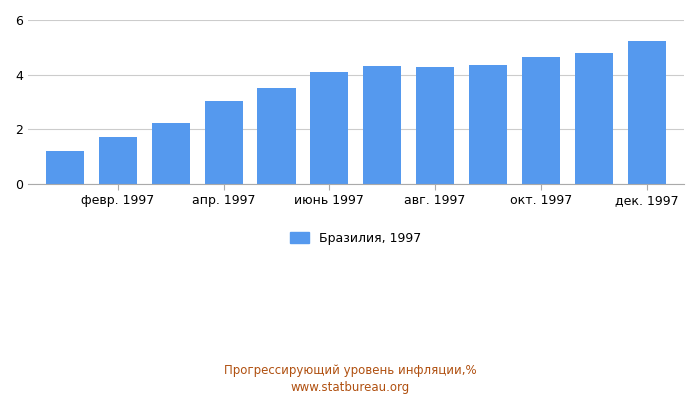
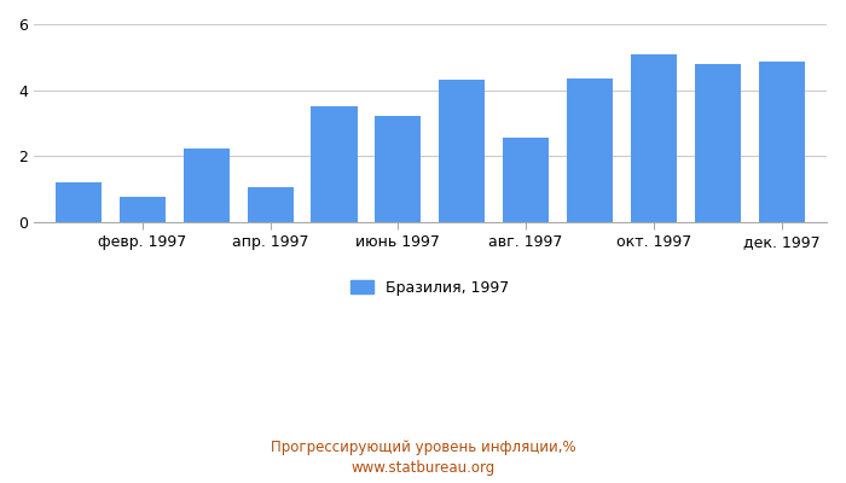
февр. 1997: 1.70 -> 0.75
апр. 1997: 3.05 -> 1.05
июнь 1997: 4.08 -> 3.20
авг. 1997: 4.28 -> 2.55
окт. 1997: 4.65 -> 5.10
дек. 1997: 5.22 -> 4.85
